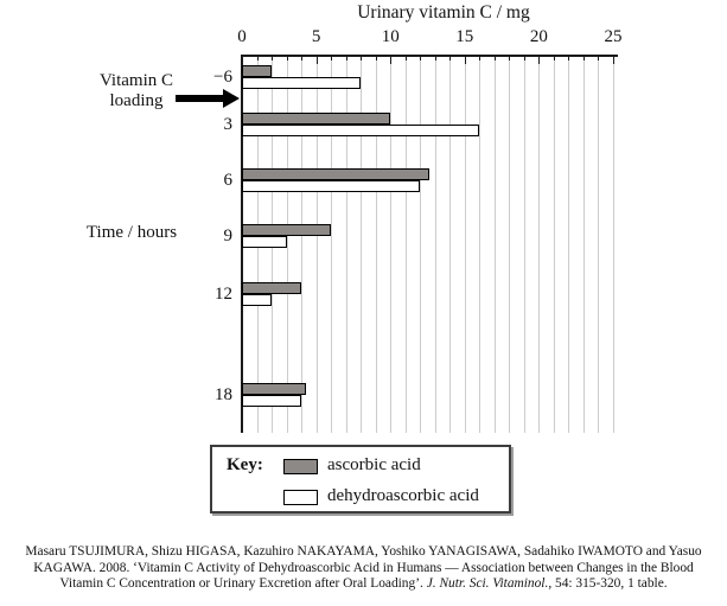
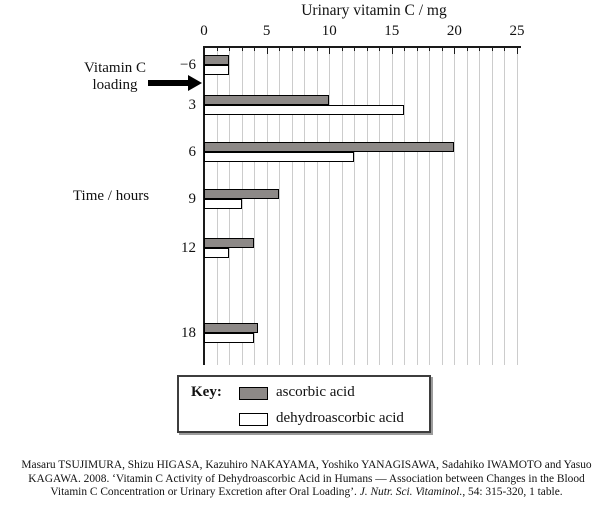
dehydroascorbic acid/−6: 8 -> 2
ascorbic acid/6: 12.6 -> 20.0
